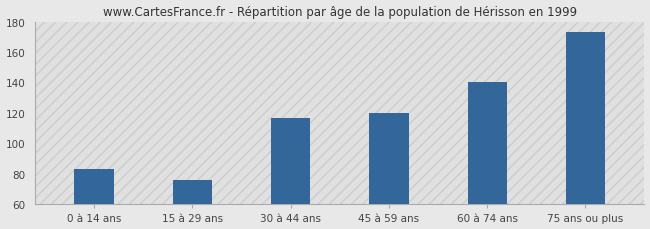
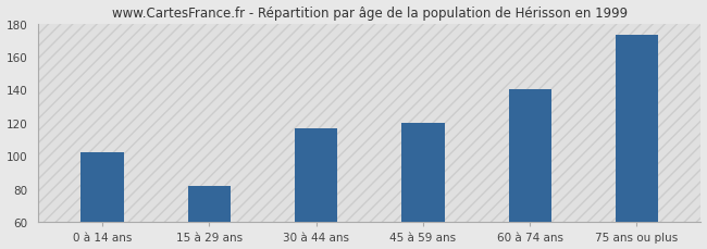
0 à 14 ans: 83 -> 102
15 à 29 ans: 76 -> 82
